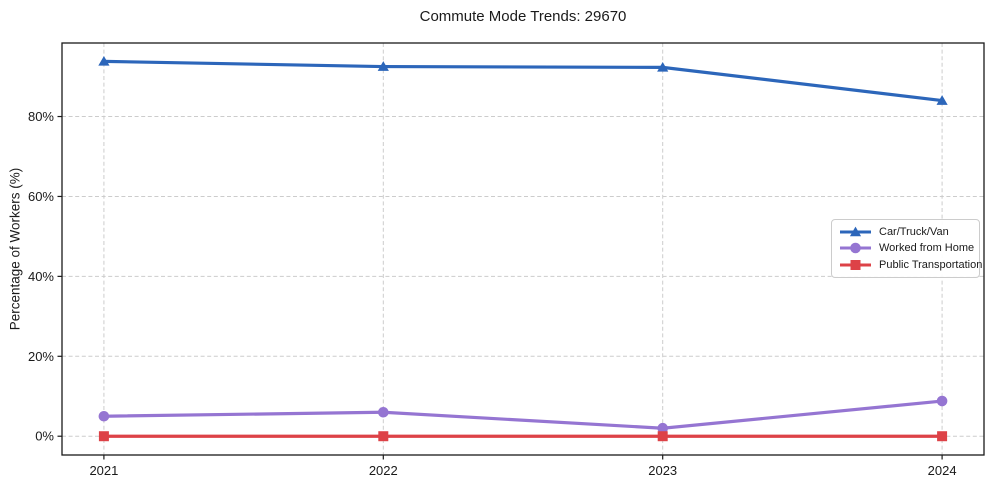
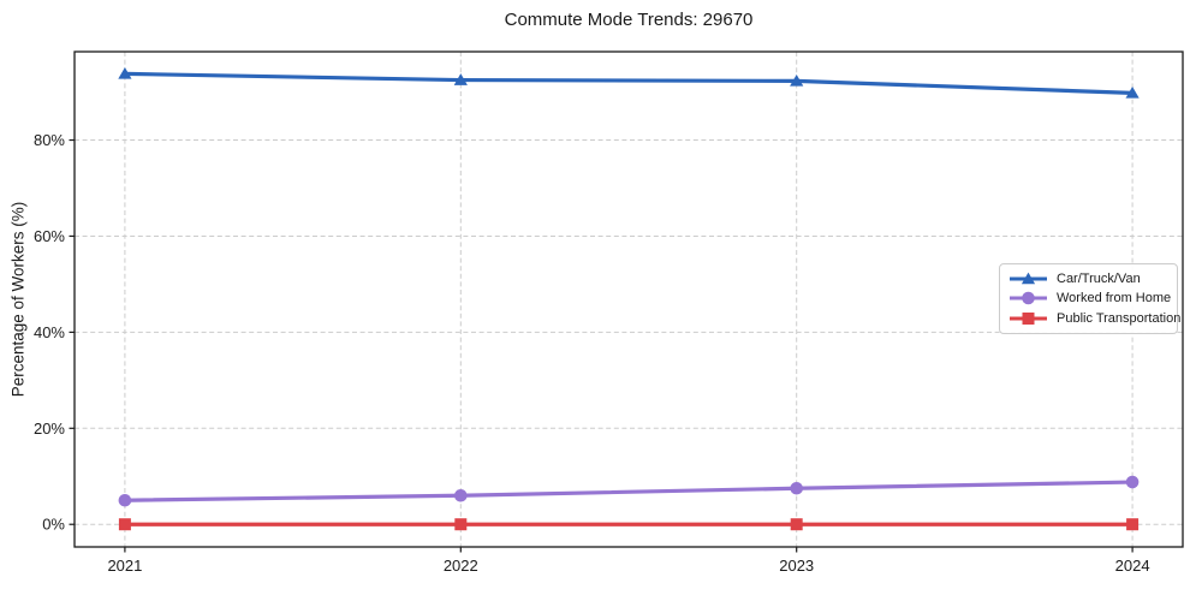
Worked from Home/2023: 2% -> 8%
Car/Truck/Van/2024: 84% -> 90%
